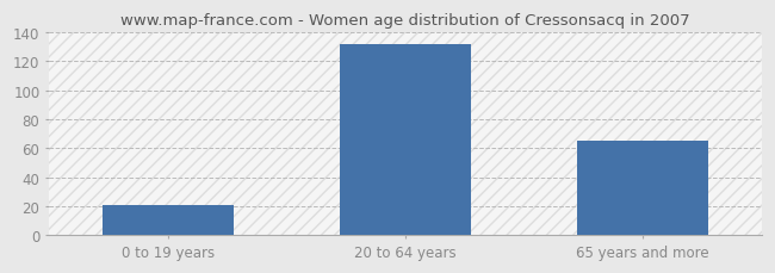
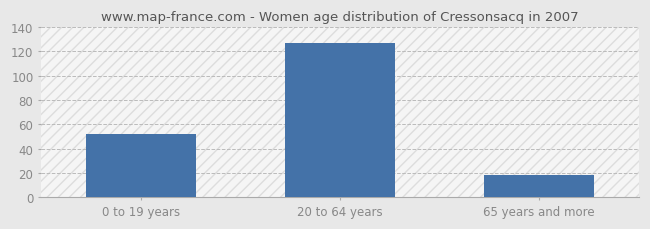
0 to 19 years: 21 -> 52
20 to 64 years: 132 -> 127
65 years and more: 65 -> 18
